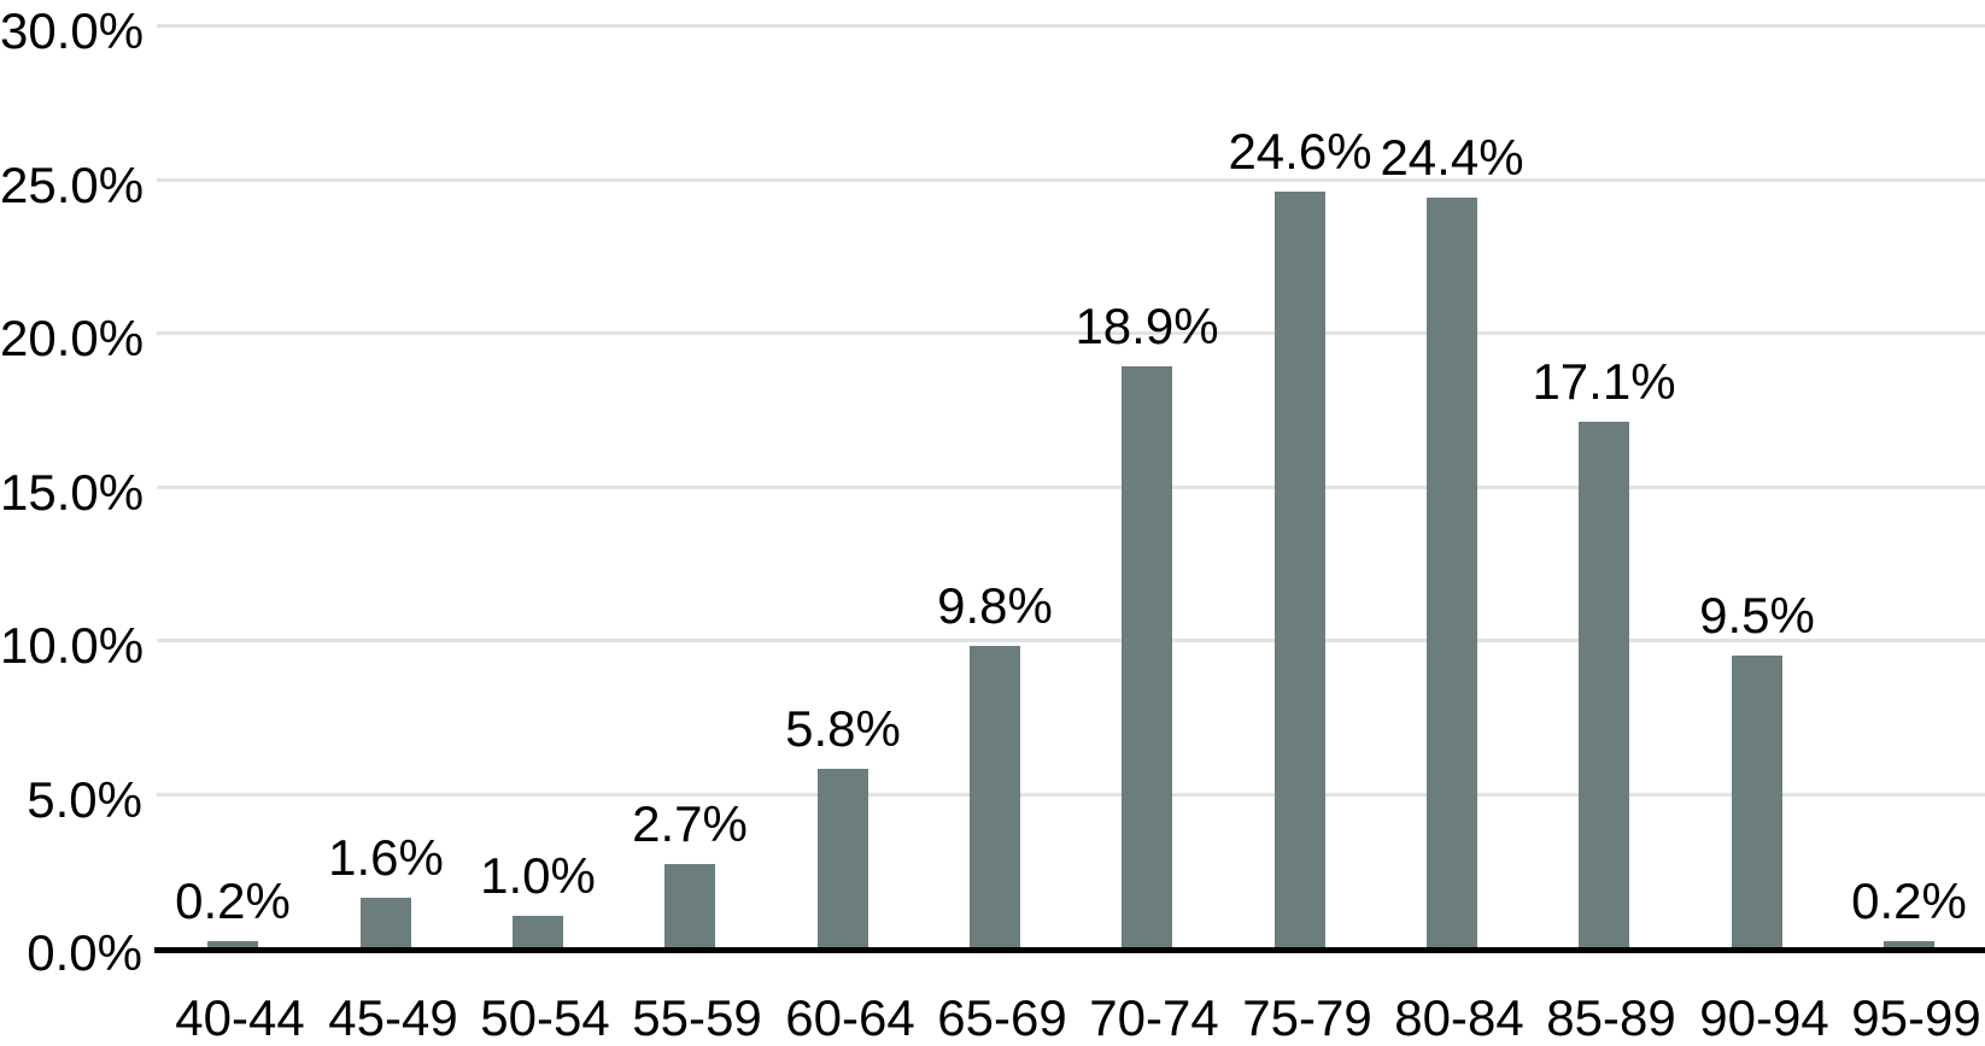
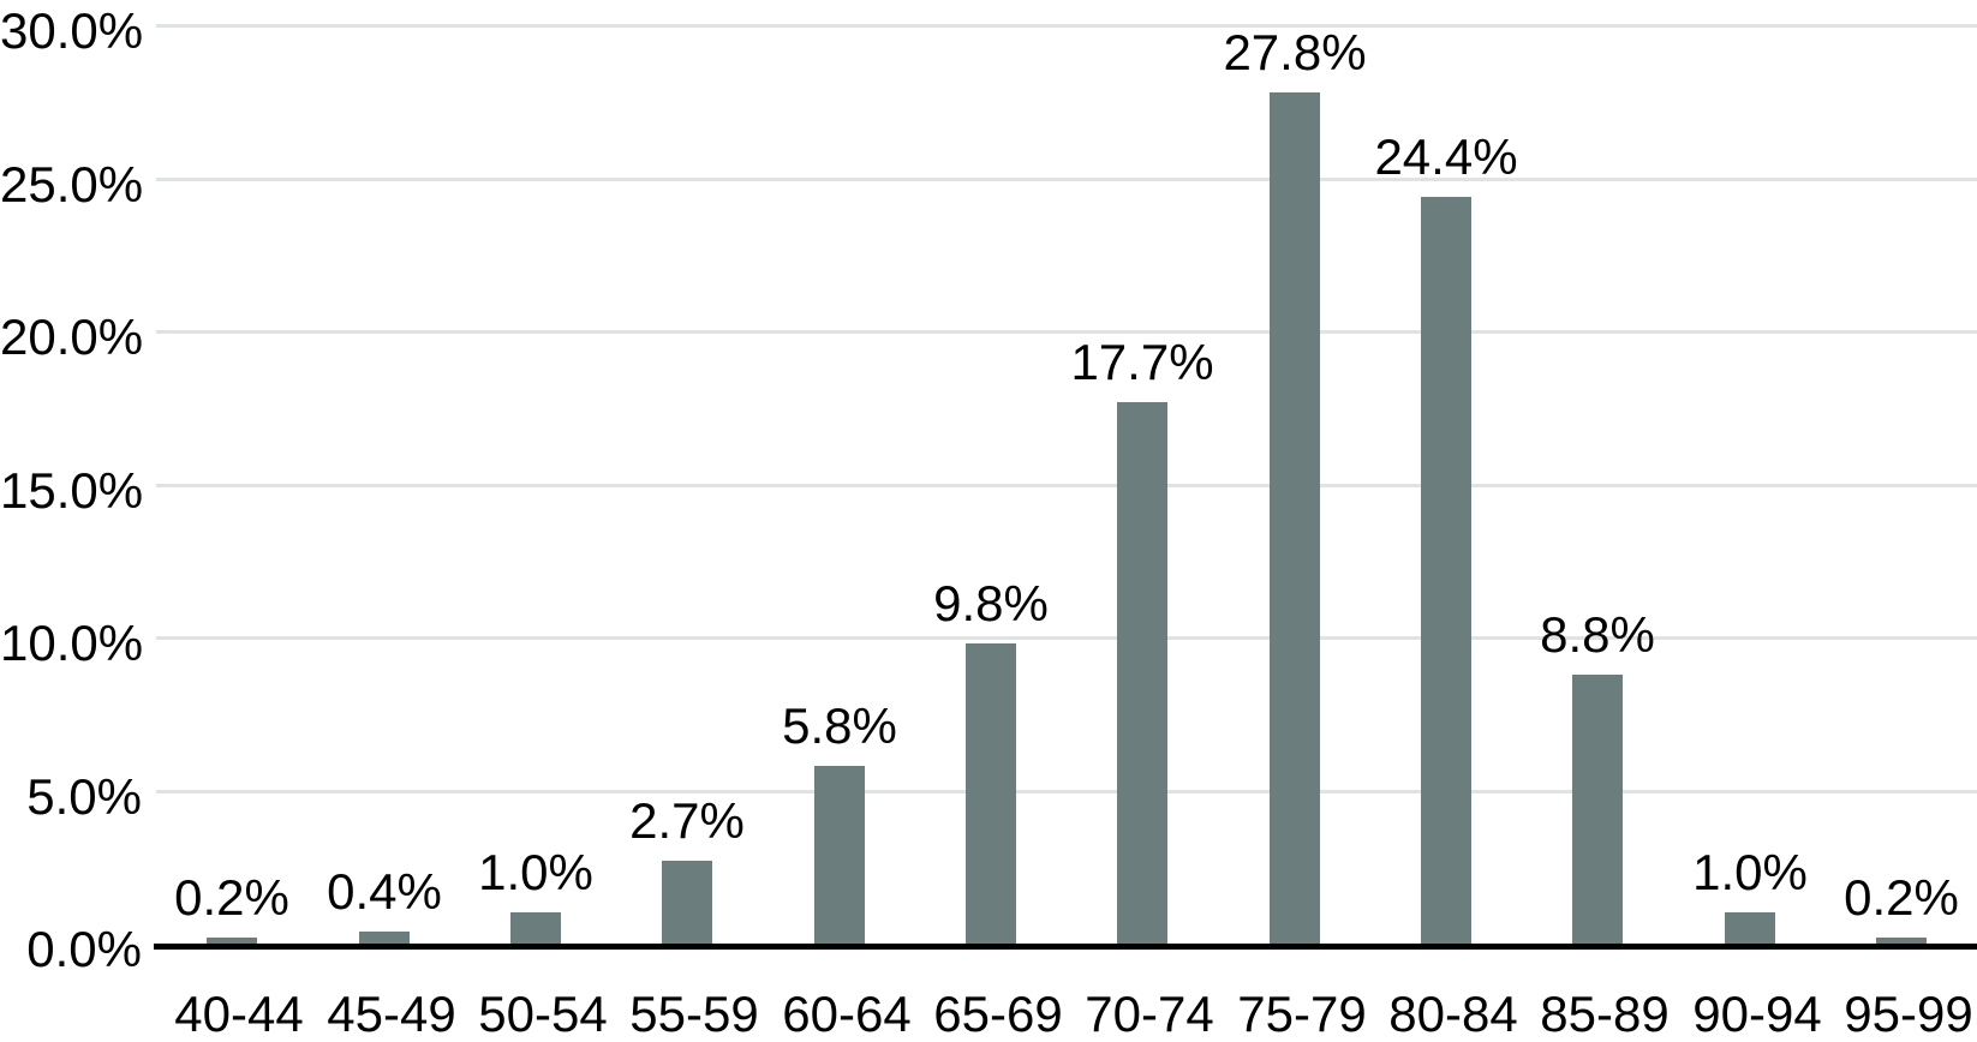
45-49: 1.6% -> 0.4%
70-74: 18.9% -> 17.7%
75-79: 24.6% -> 27.8%
85-89: 17.1% -> 8.8%
90-94: 9.5% -> 1.0%
